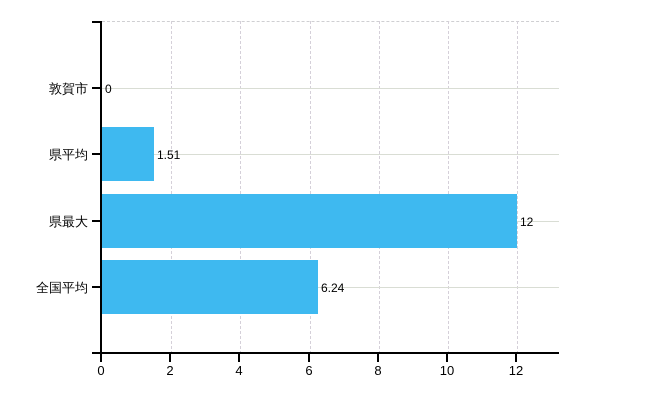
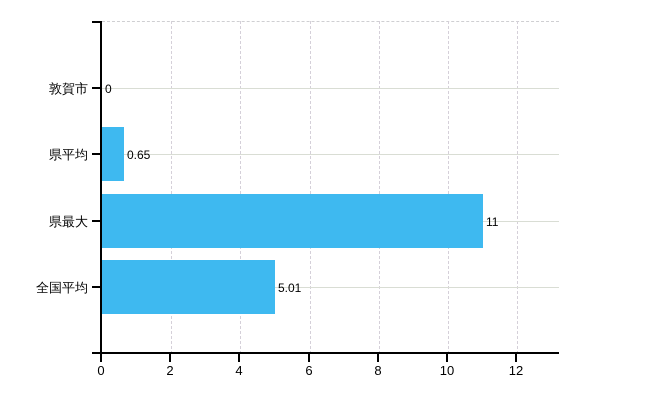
県平均: 1.51 -> 0.65
県最大: 12 -> 11
全国平均: 6.24 -> 5.01
